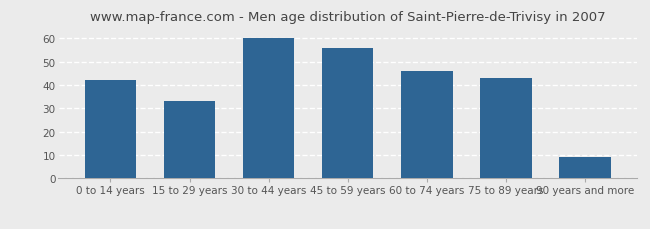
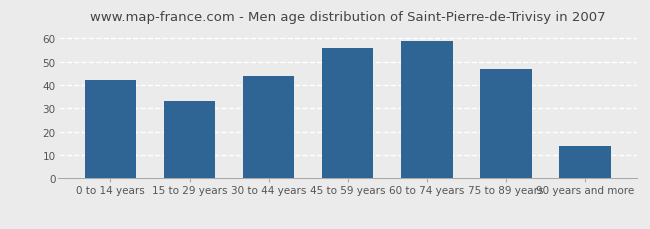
30 to 44 years: 60 -> 44
60 to 74 years: 46 -> 59
75 to 89 years: 43 -> 47
90 years and more: 9 -> 14
